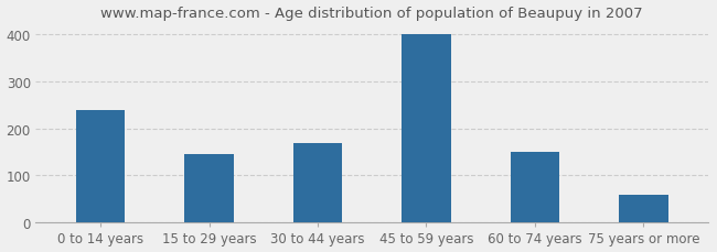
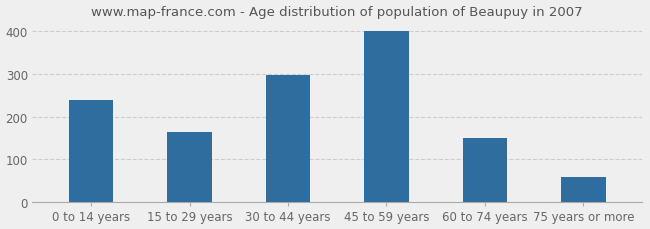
15 to 29 years: 145 -> 165
30 to 44 years: 170 -> 298
